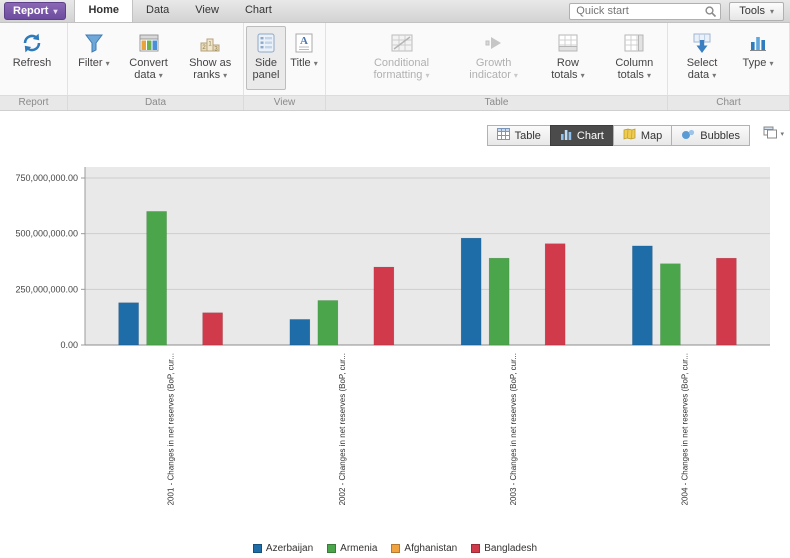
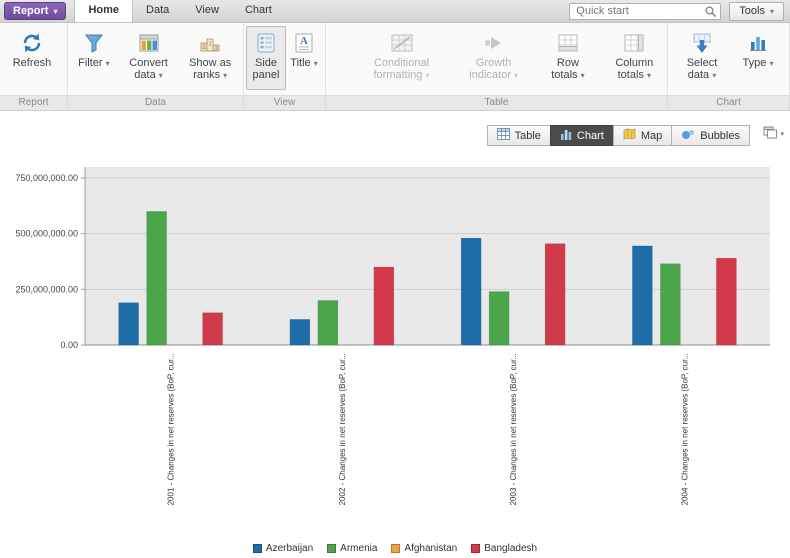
Armenia/2003 - Changes in net reserves (BoP, cur...: 390000000 -> 240000000
